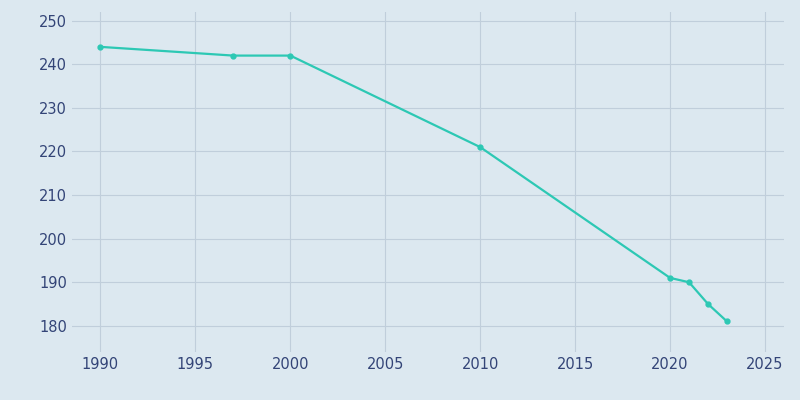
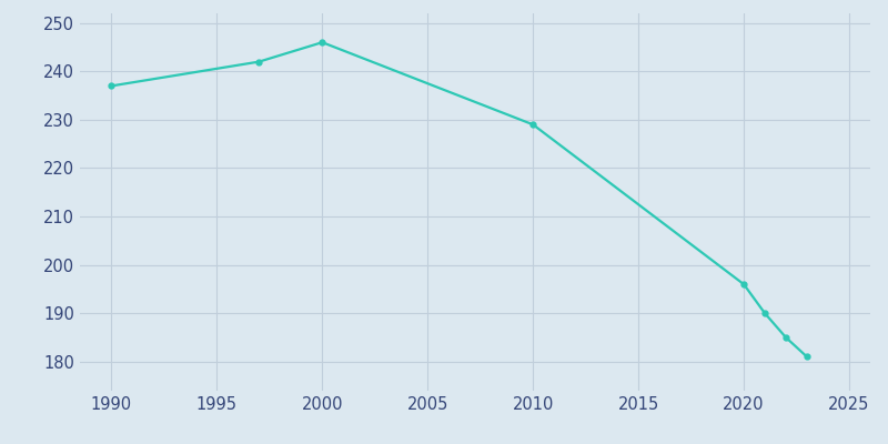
1990: 244 -> 237
2000: 242 -> 246
2010: 221 -> 229
2020: 191 -> 196
